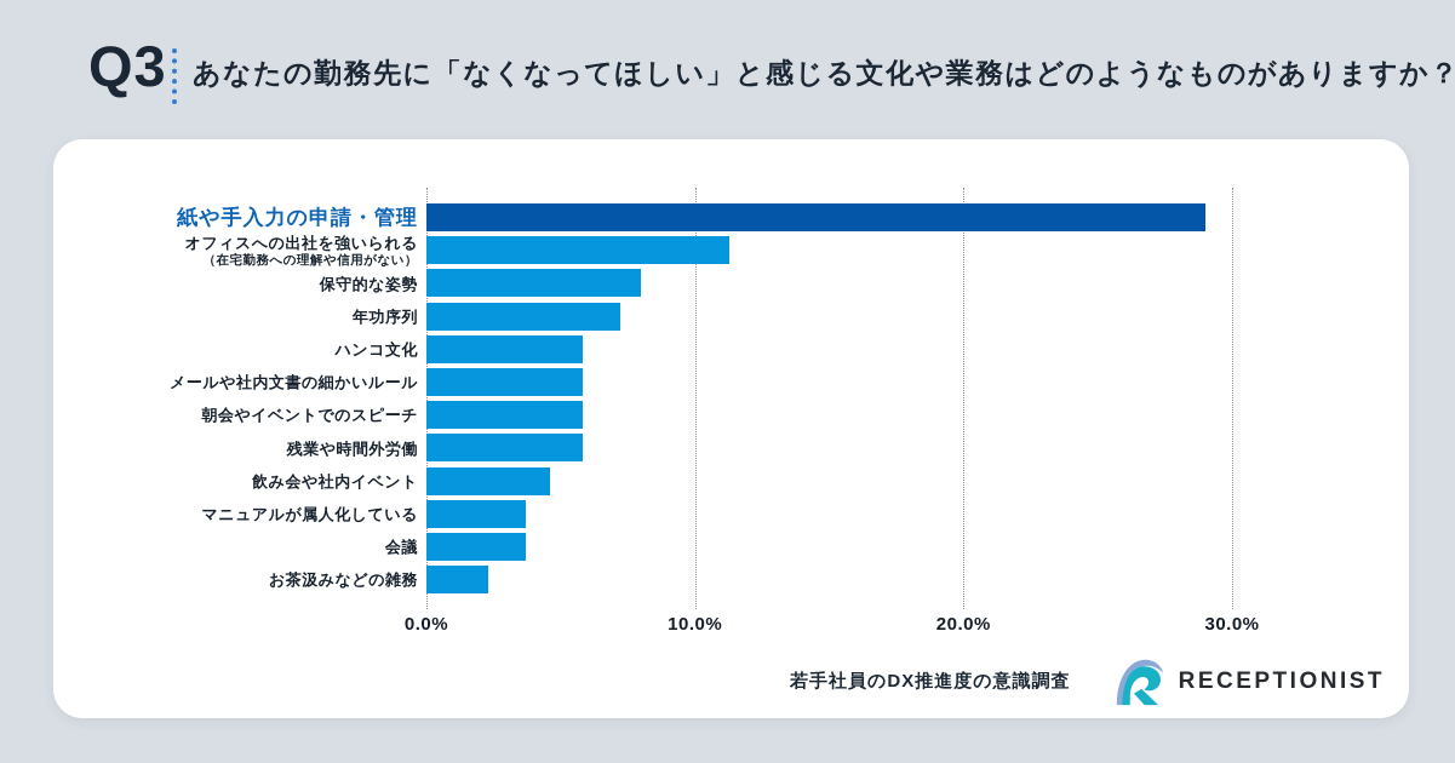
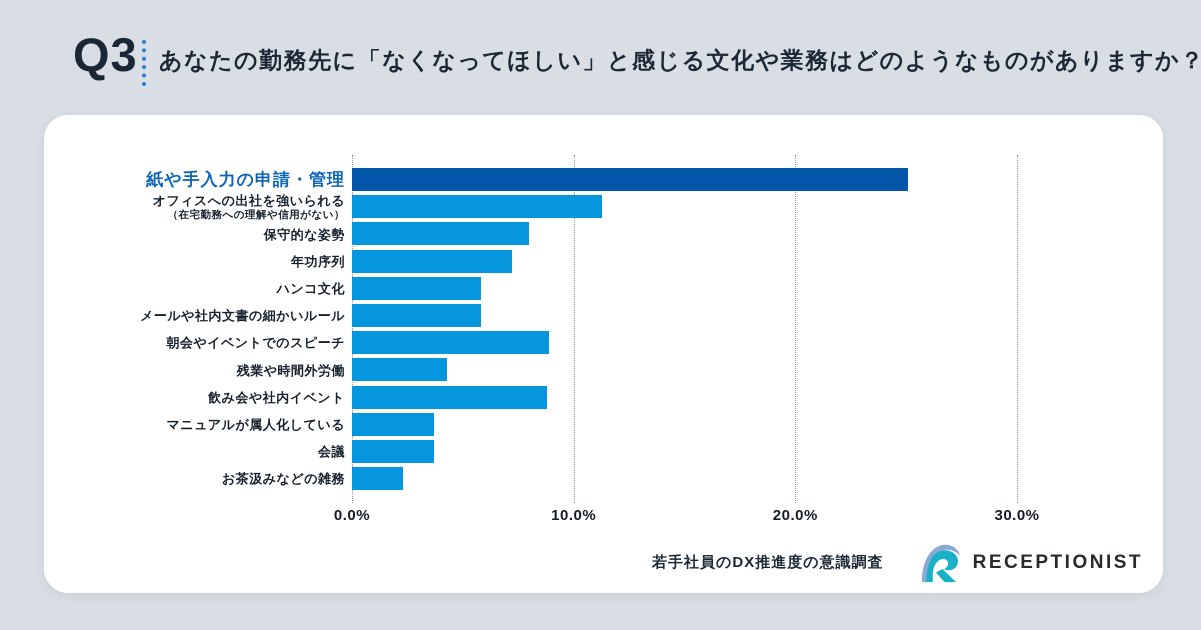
紙や手入力の申請・管理: 29.0% -> 25.1%
朝会やイベントでのスピーチ: 5.8% -> 8.9%
残業や時間外労働: 5.8% -> 4.3%
飲み会や社内イベント: 4.6% -> 8.8%
